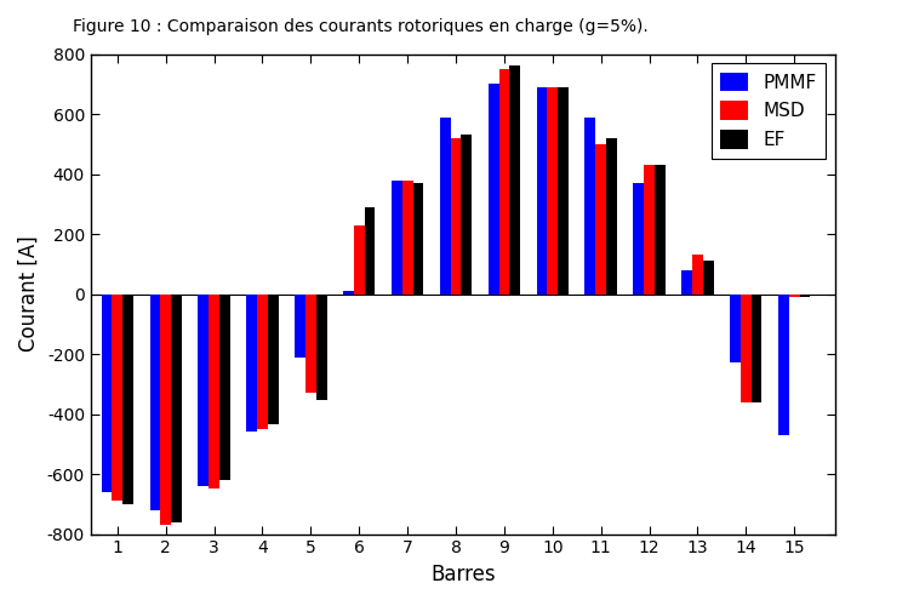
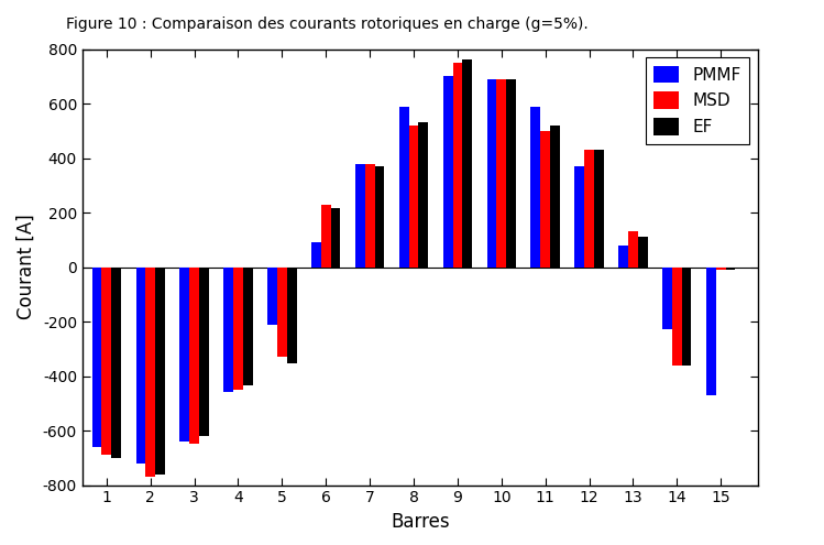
PMMF/6: 10 -> 90
EF/6: 290 -> 215
